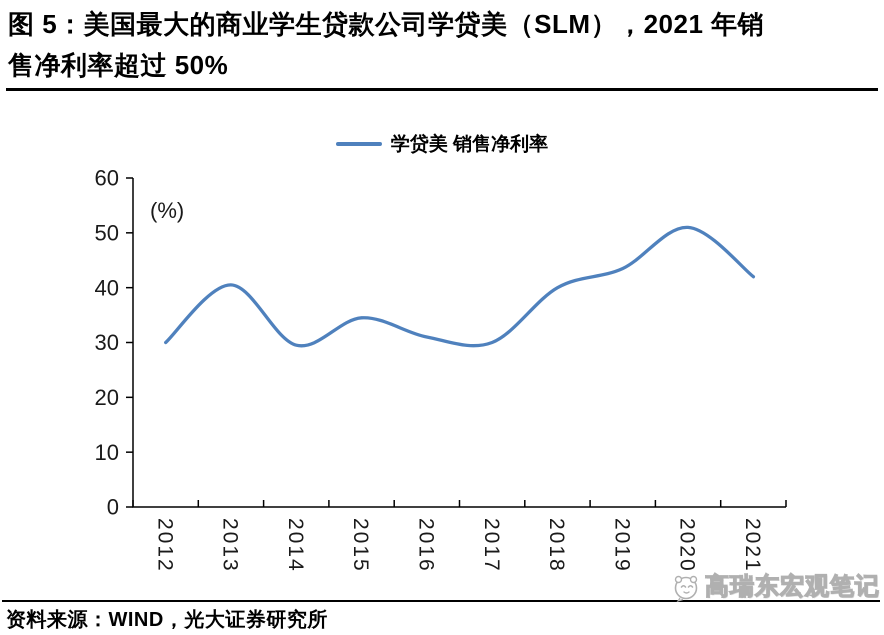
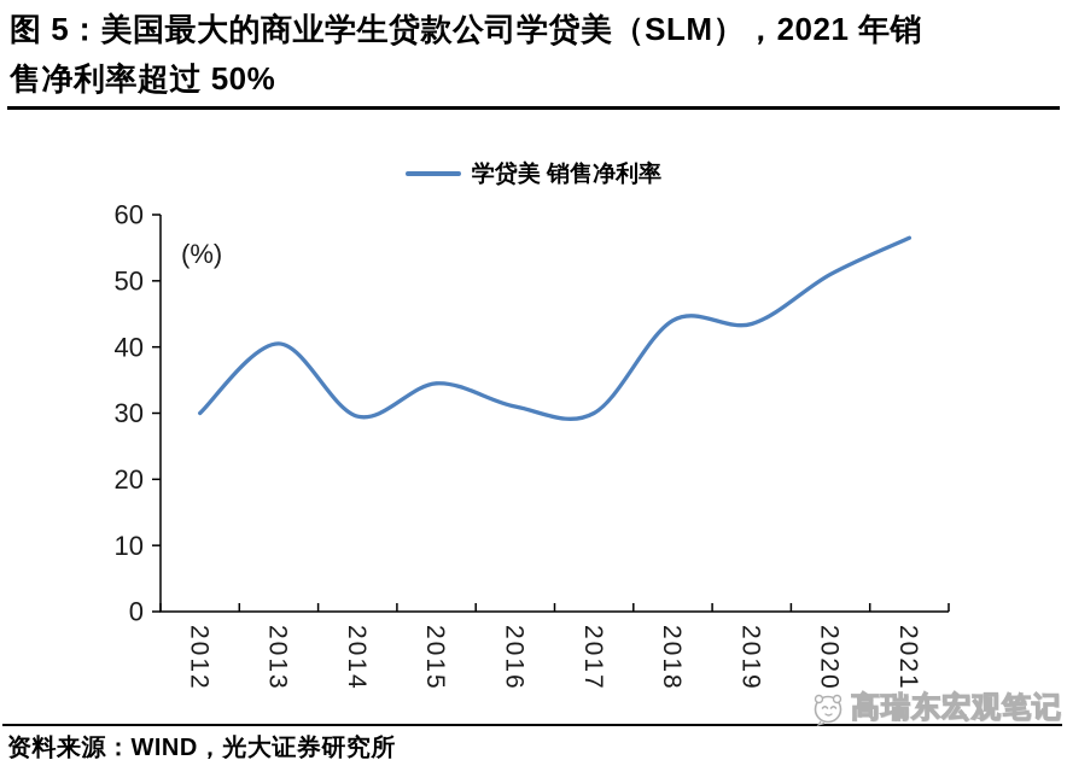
2018: 40 -> 44
2021: 42 -> 56
